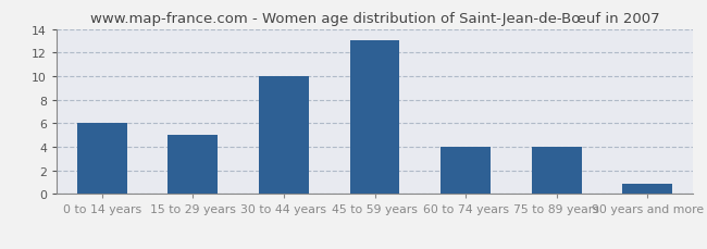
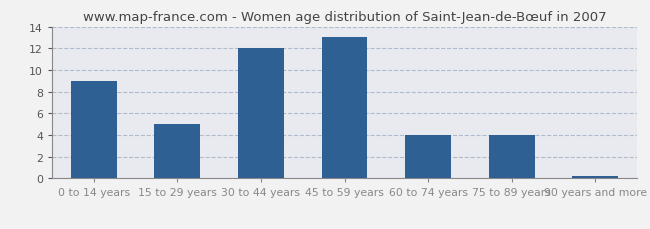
0 to 14 years: 6.0 -> 9.0
30 to 44 years: 10.0 -> 12.0
90 years and more: 0.9 -> 0.2
